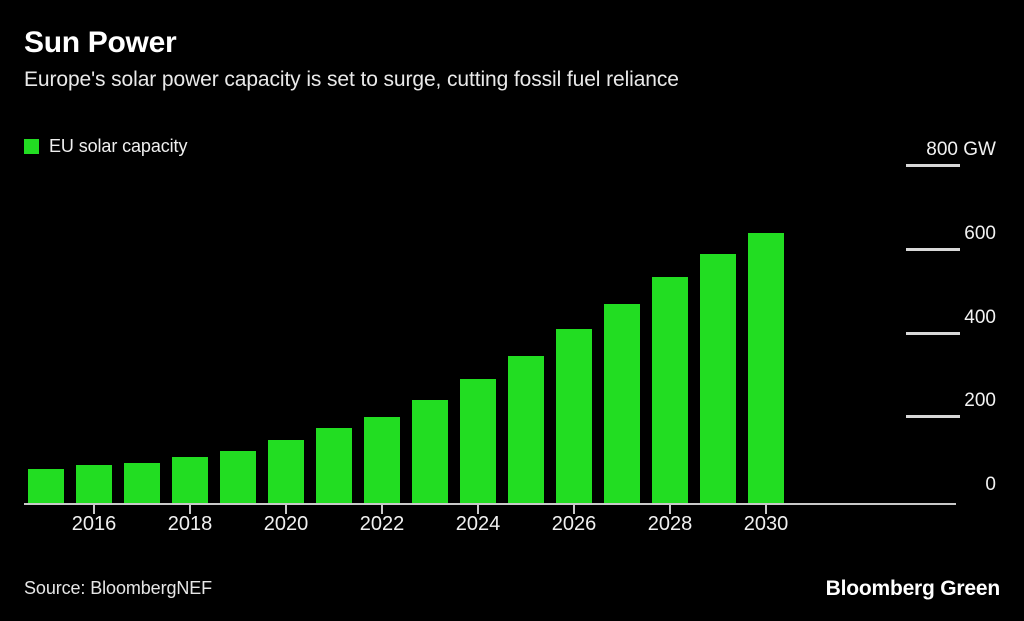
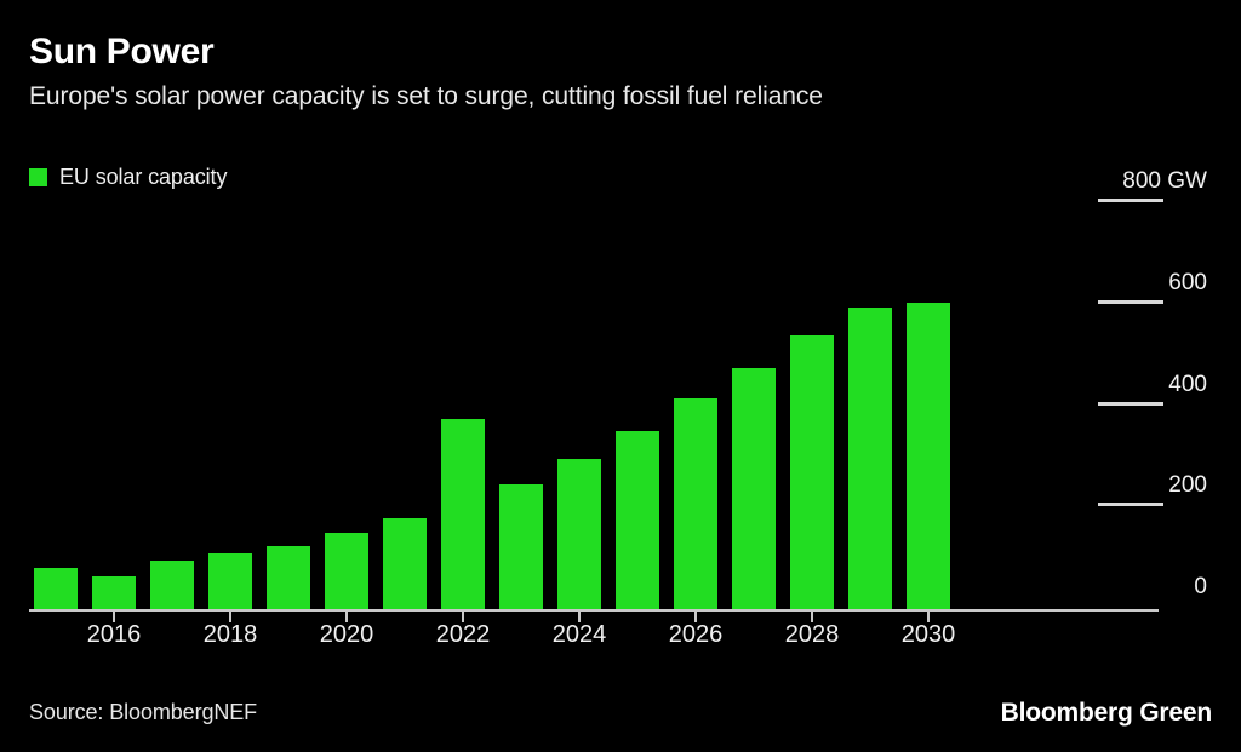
2016: 100 -> 70
2022: 210 -> 380
2030: 650 -> 610
